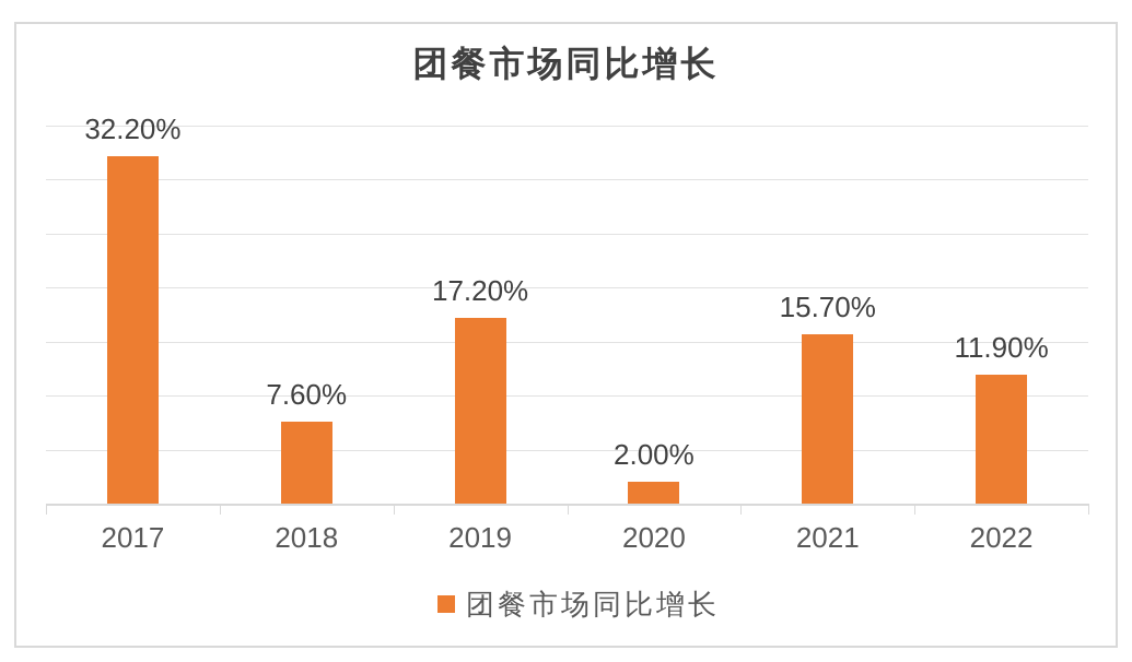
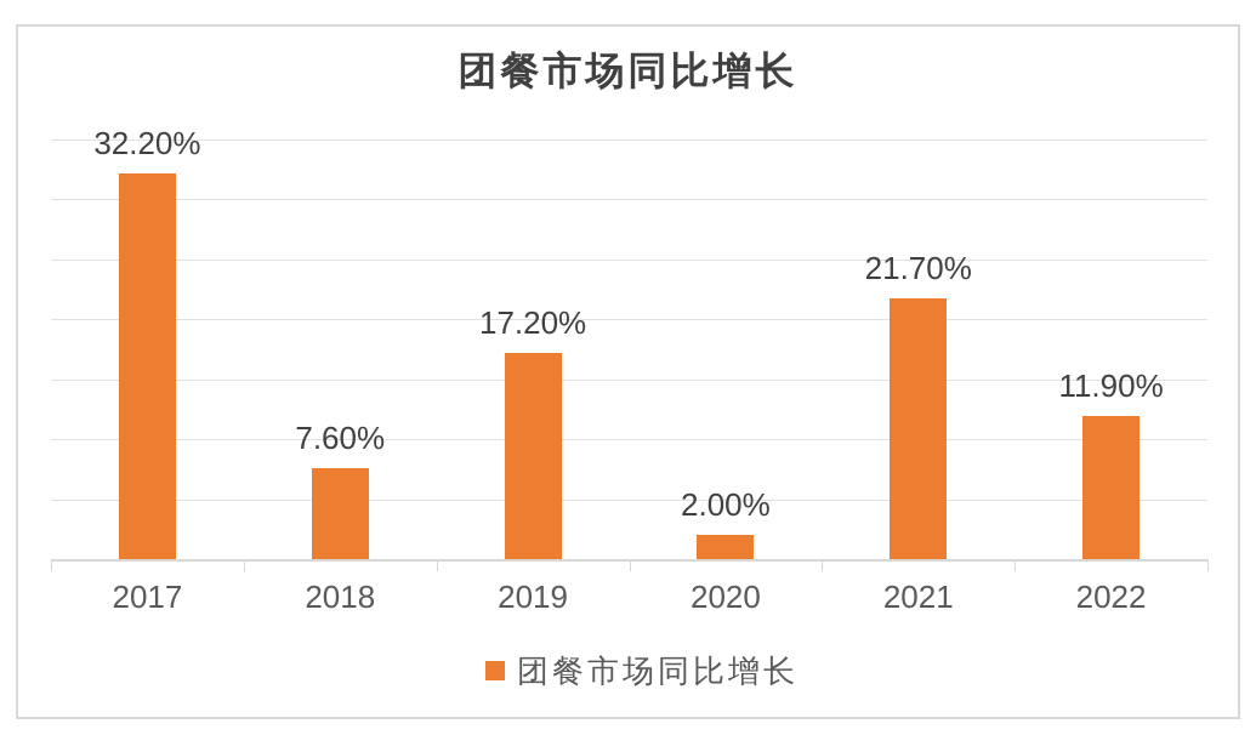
2021: 15.70% -> 21.70%
